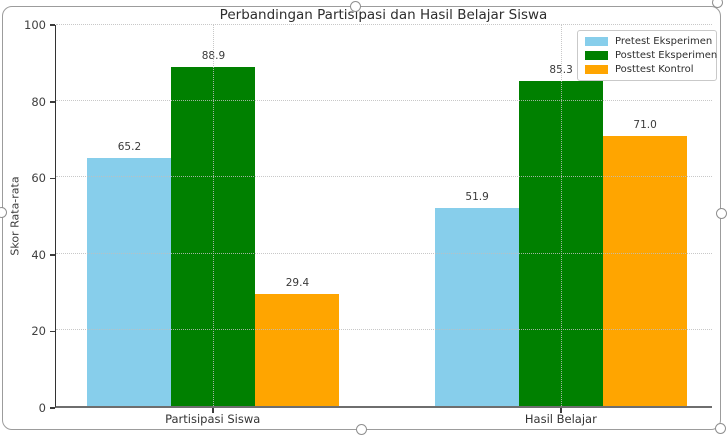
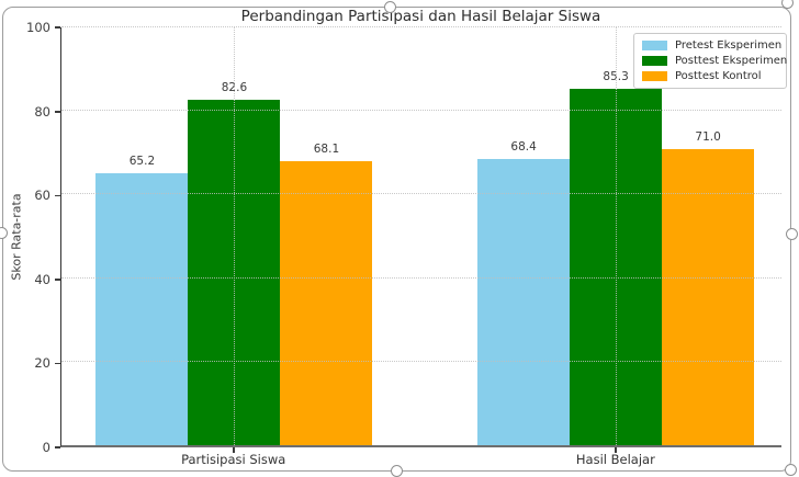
Posttest Eksperimen/Partisipasi Siswa: 88.9 -> 82.6
Posttest Kontrol/Partisipasi Siswa: 29.4 -> 68.1
Pretest Eksperimen/Hasil Belajar: 51.9 -> 68.4
